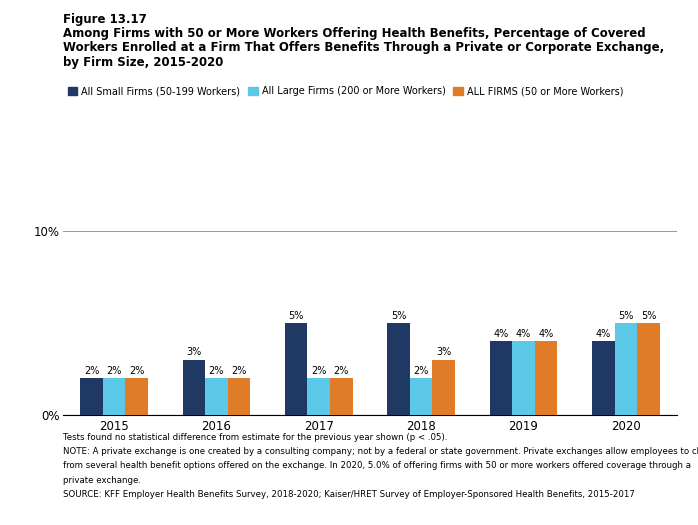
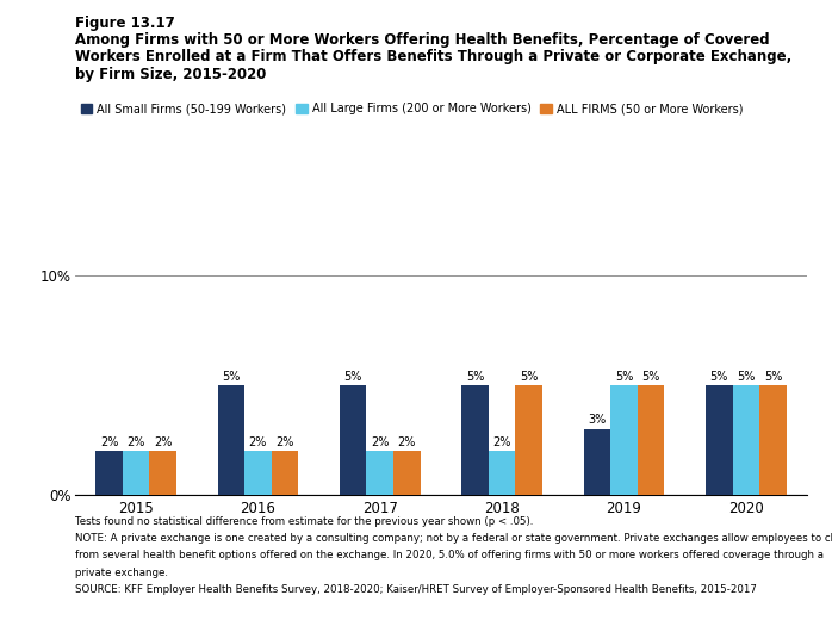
All Small Firms (50-199 Workers)/2016: 3% -> 5%
ALL FIRMS (50 or More Workers)/2018: 3% -> 5%
All Small Firms (50-199 Workers)/2019: 4% -> 3%
All Large Firms (200 or More Workers)/2019: 4% -> 5%
ALL FIRMS (50 or More Workers)/2019: 4% -> 5%
All Small Firms (50-199 Workers)/2020: 4% -> 5%
